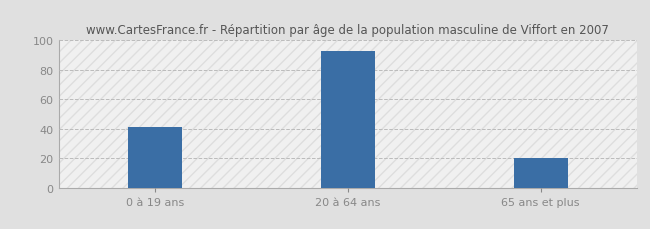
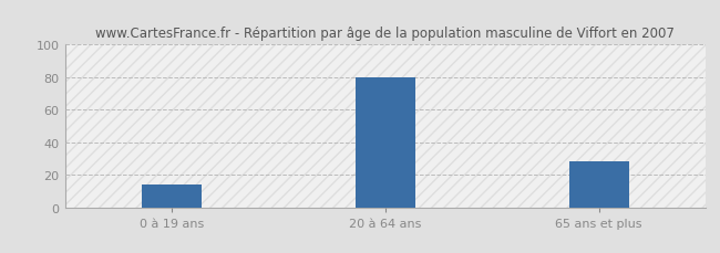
0 à 19 ans: 41 -> 14
20 à 64 ans: 93 -> 80
65 ans et plus: 20 -> 28
